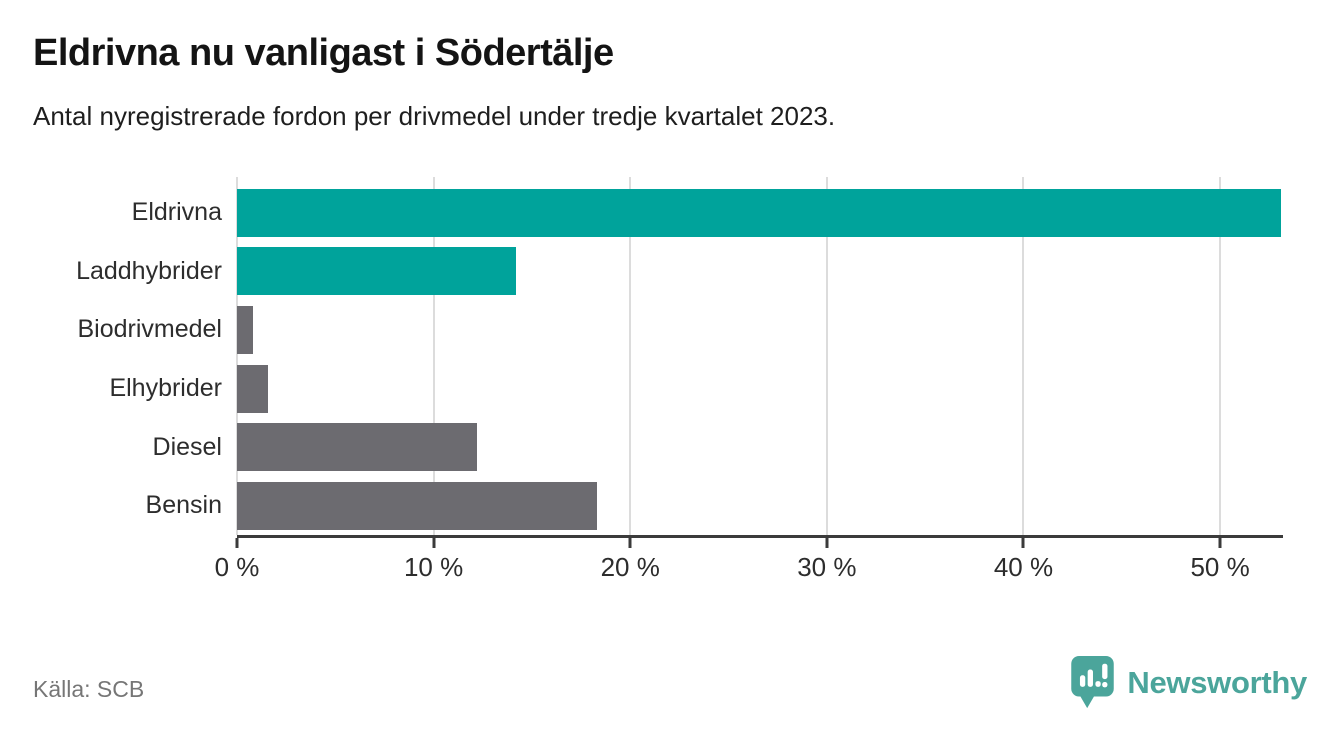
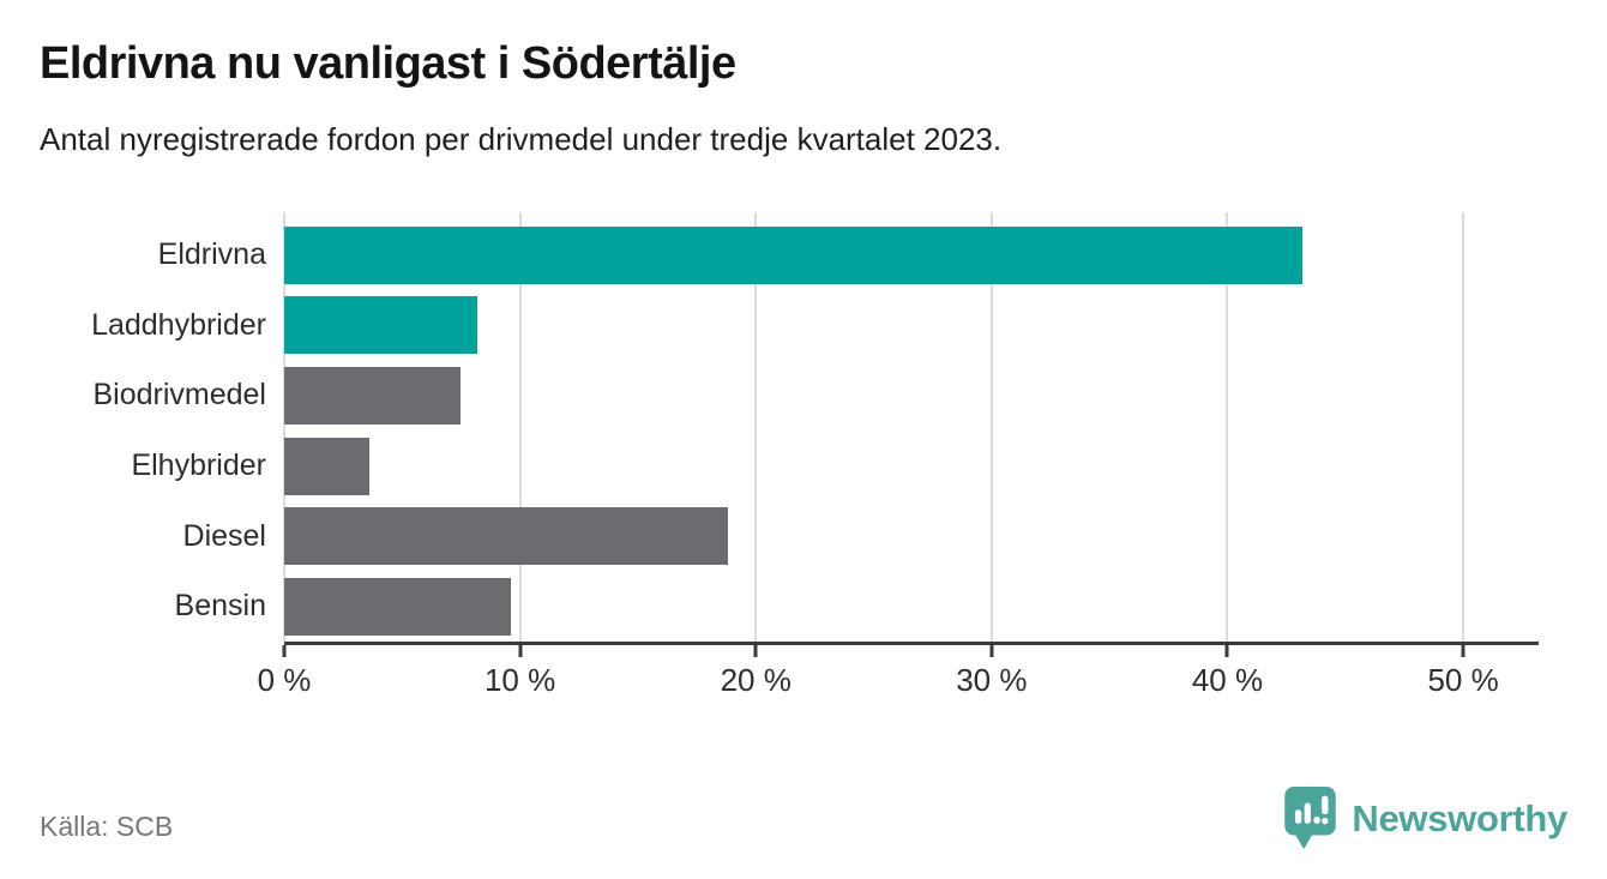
Eldrivna: 53.1% -> 43.2%
Laddhybrider: 14.2% -> 8.2%
Biodrivmedel: 0.8% -> 7.5%
Elhybrider: 1.6% -> 3.6%
Diesel: 12.2% -> 18.8%
Bensin: 18.3% -> 9.6%
